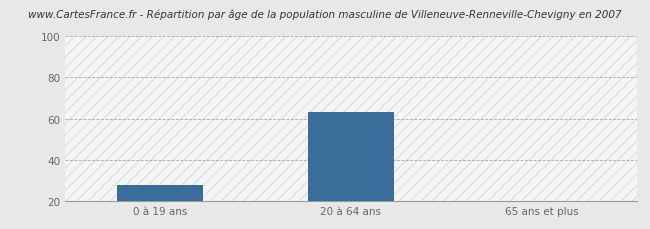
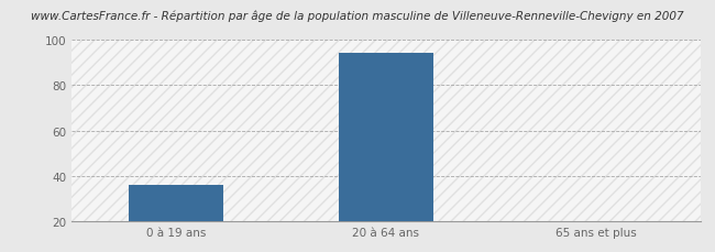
0 à 19 ans: 28 -> 36
20 à 64 ans: 63 -> 94
